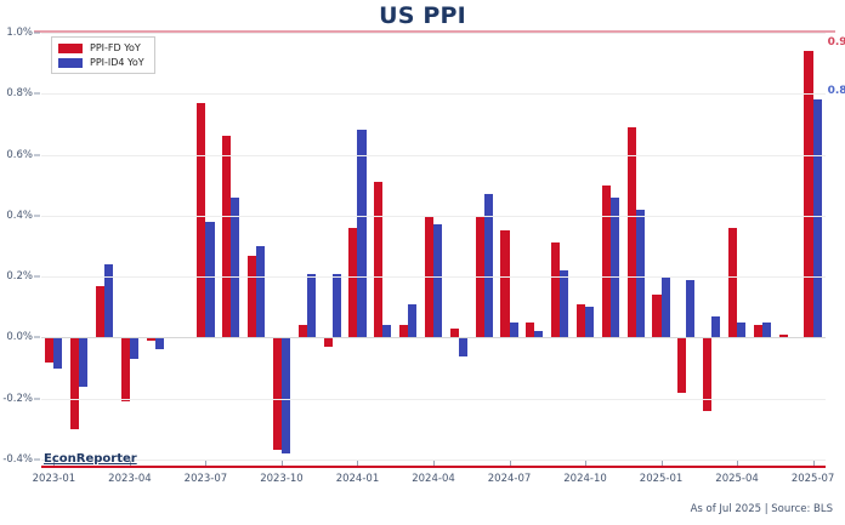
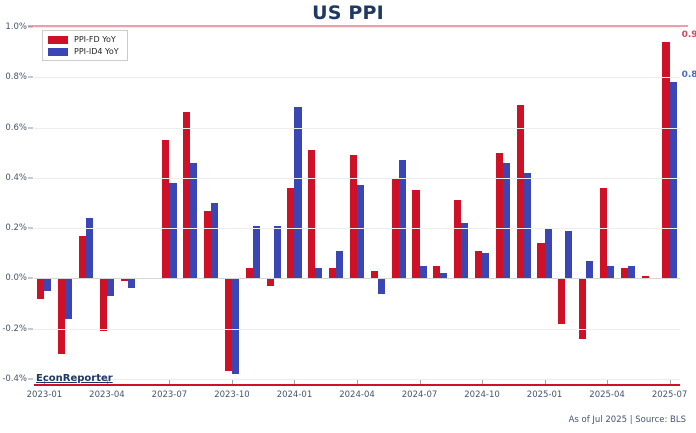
PPI-ID4 YoY/2023-01: -0.10% -> -0.05%
PPI-FD YoY/2023-07: 0.77% -> 0.55%
PPI-FD YoY/2024-04: 0.40% -> 0.49%
